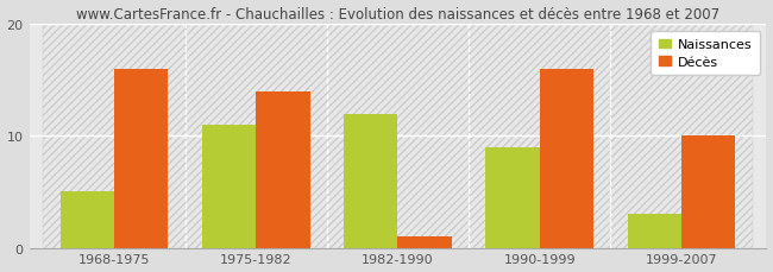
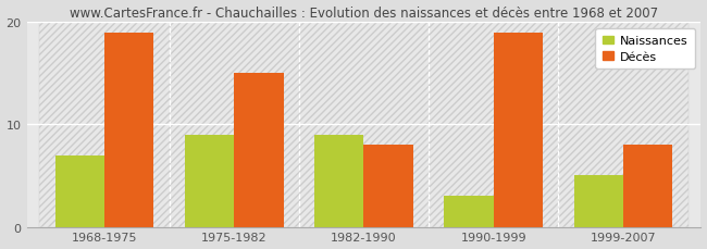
Naissances/1968-1975: 5 -> 7
Décès/1968-1975: 16 -> 19
Naissances/1975-1982: 11 -> 9
Décès/1975-1982: 14 -> 15
Naissances/1982-1990: 12 -> 9
Décès/1982-1990: 1 -> 8
Naissances/1990-1999: 9 -> 3
Décès/1990-1999: 16 -> 19
Naissances/1999-2007: 3 -> 5
Décès/1999-2007: 10 -> 8
